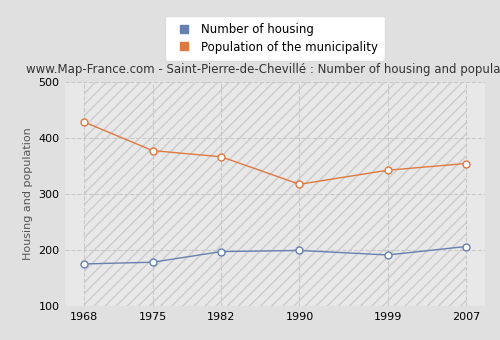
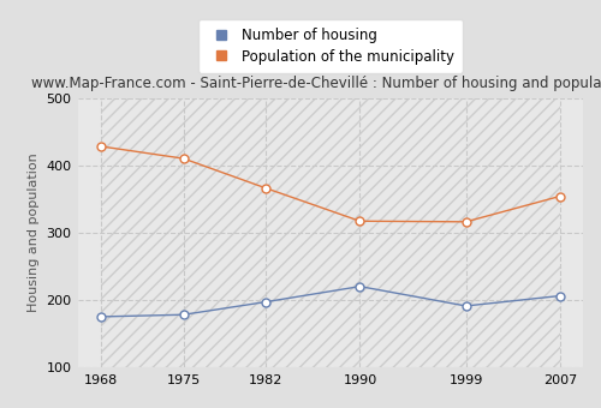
Population of the municipality/1975: 377 -> 410
Number of housing/1990: 199 -> 220
Population of the municipality/1999: 342 -> 316
